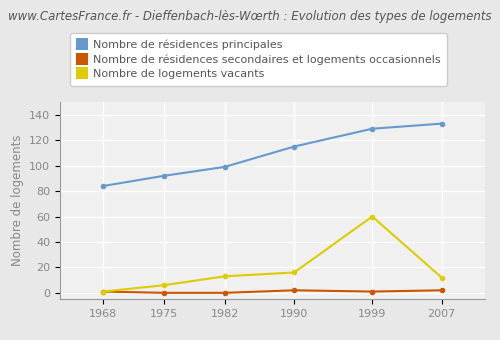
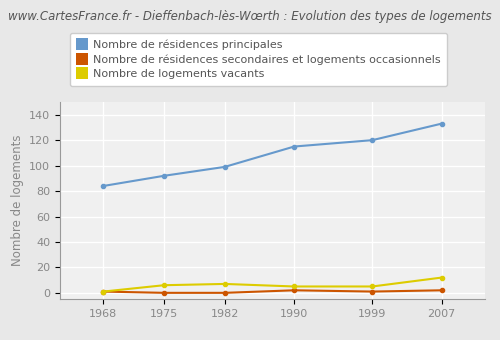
Nombre de logements vacants/1982: 13 -> 7
Nombre de logements vacants/1990: 16 -> 5
Nombre de résidences principales/1999: 129 -> 120
Nombre de logements vacants/1999: 60 -> 5
